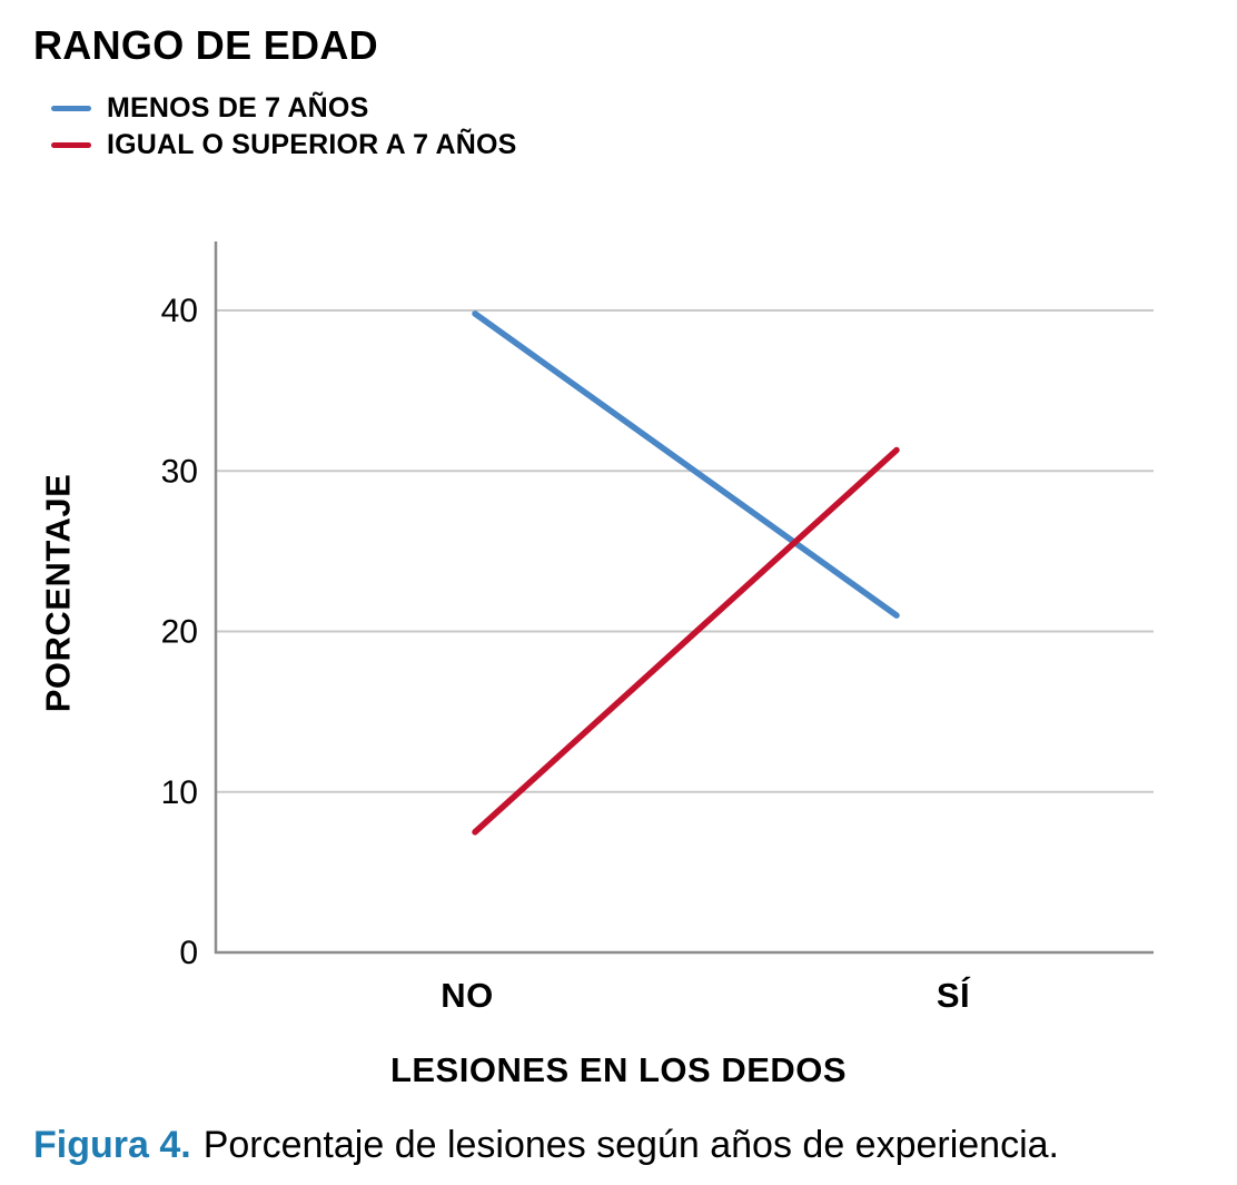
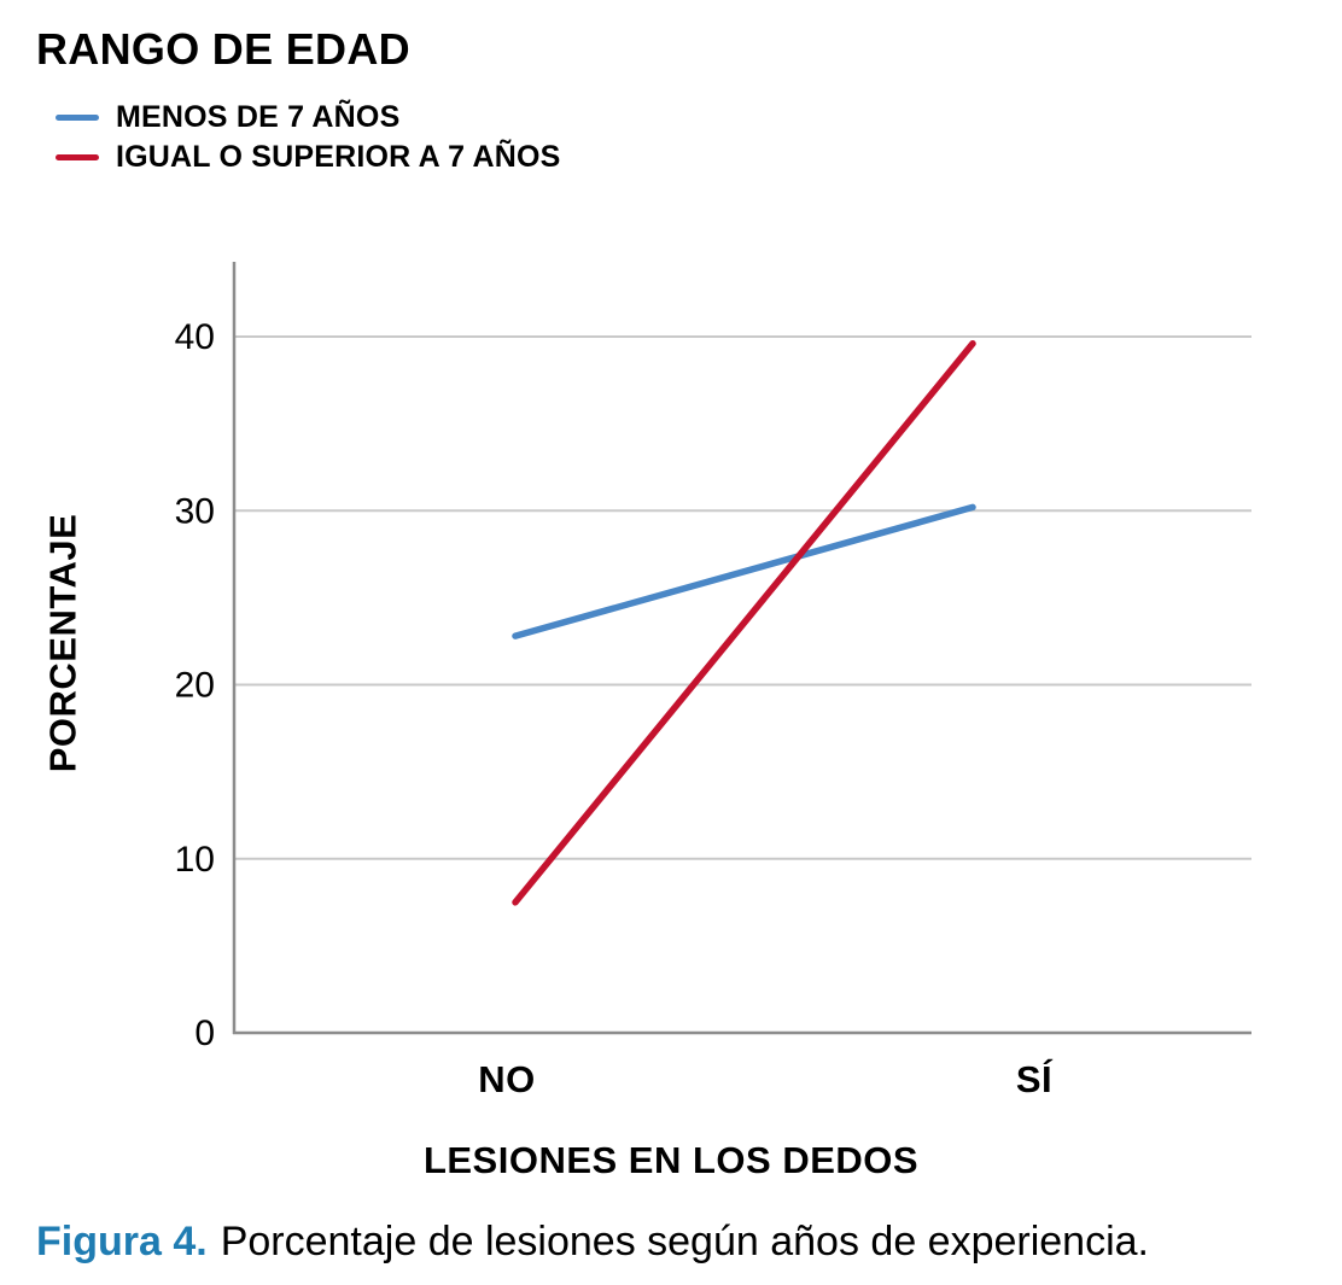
MENOS DE 7 AÑOS/NO: 39.8 -> 22.8
MENOS DE 7 AÑOS/SÍ: 21.0 -> 30.2
IGUAL O SUPERIOR A 7 AÑOS/SÍ: 31.3 -> 39.6
